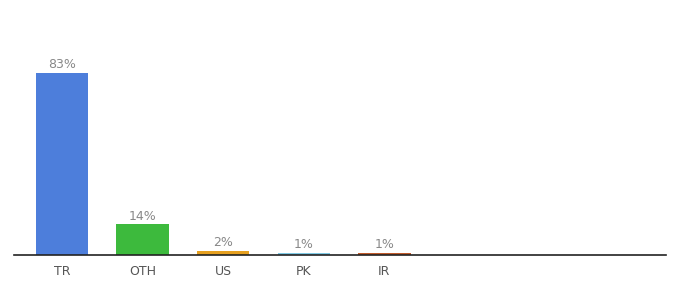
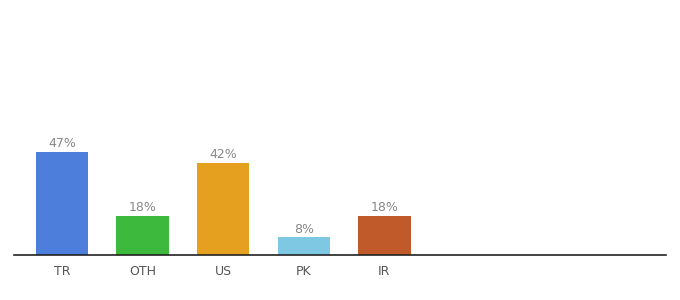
TR: 83% -> 47%
OTH: 14% -> 18%
US: 2% -> 42%
PK: 1% -> 8%
IR: 1% -> 18%
